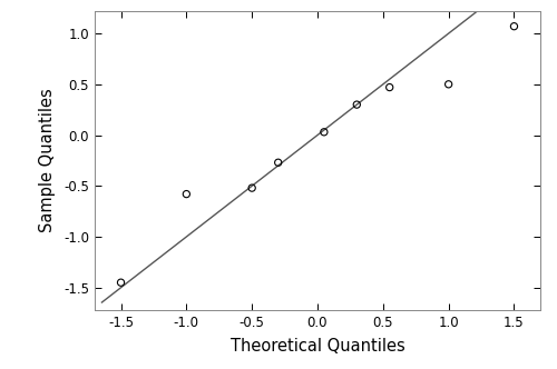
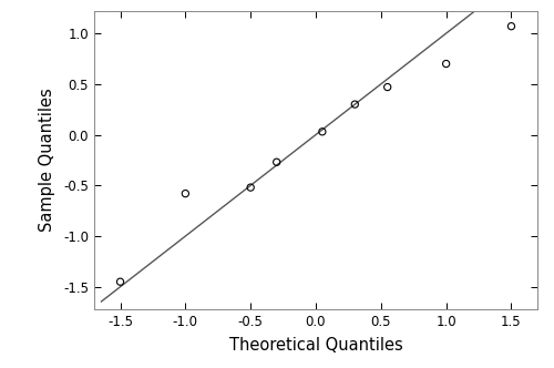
1.0: 0.50 -> 0.70
